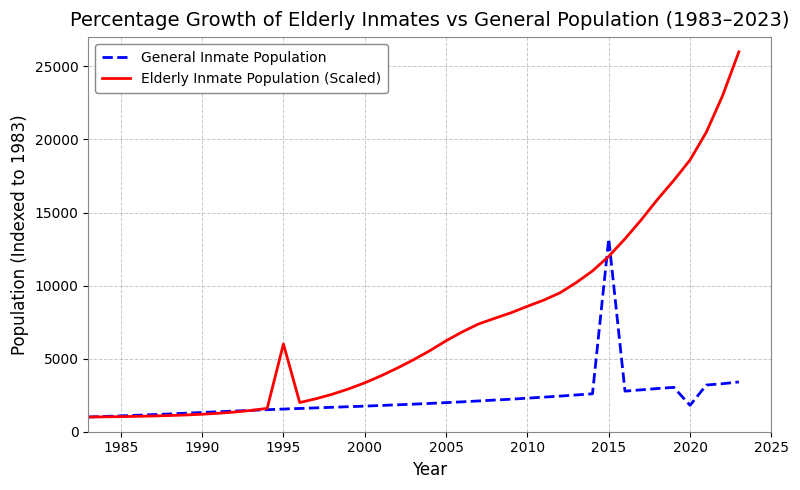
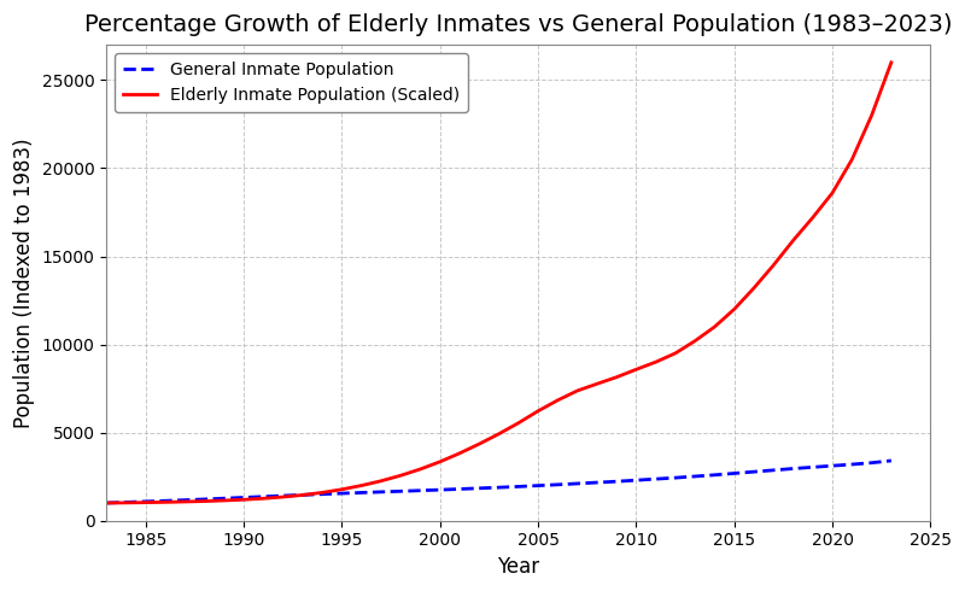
Elderly Inmate Population (Scaled)/1995: 6000 -> 1800
General Inmate Population/2015: 13200 -> 2700
General Inmate Population/2020: 1800 -> 3100
